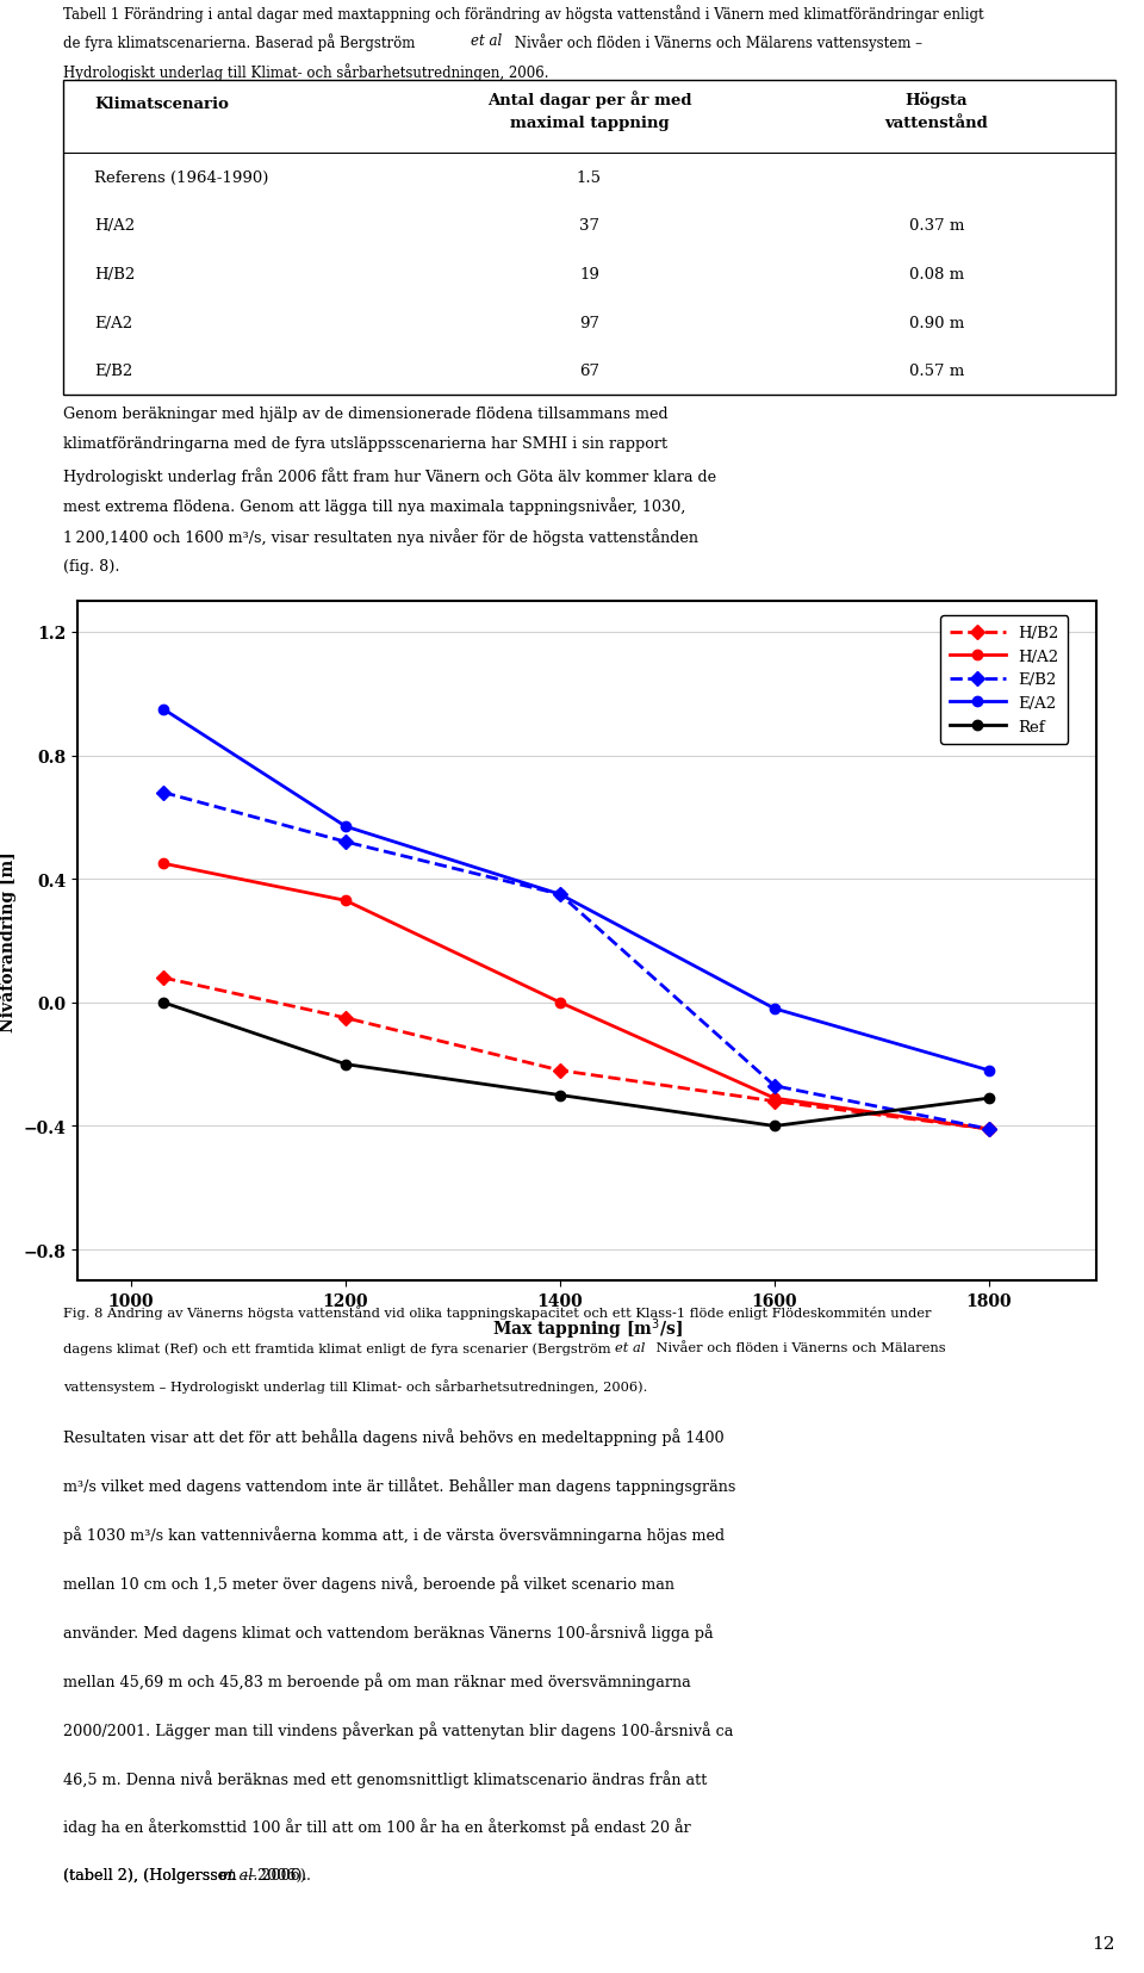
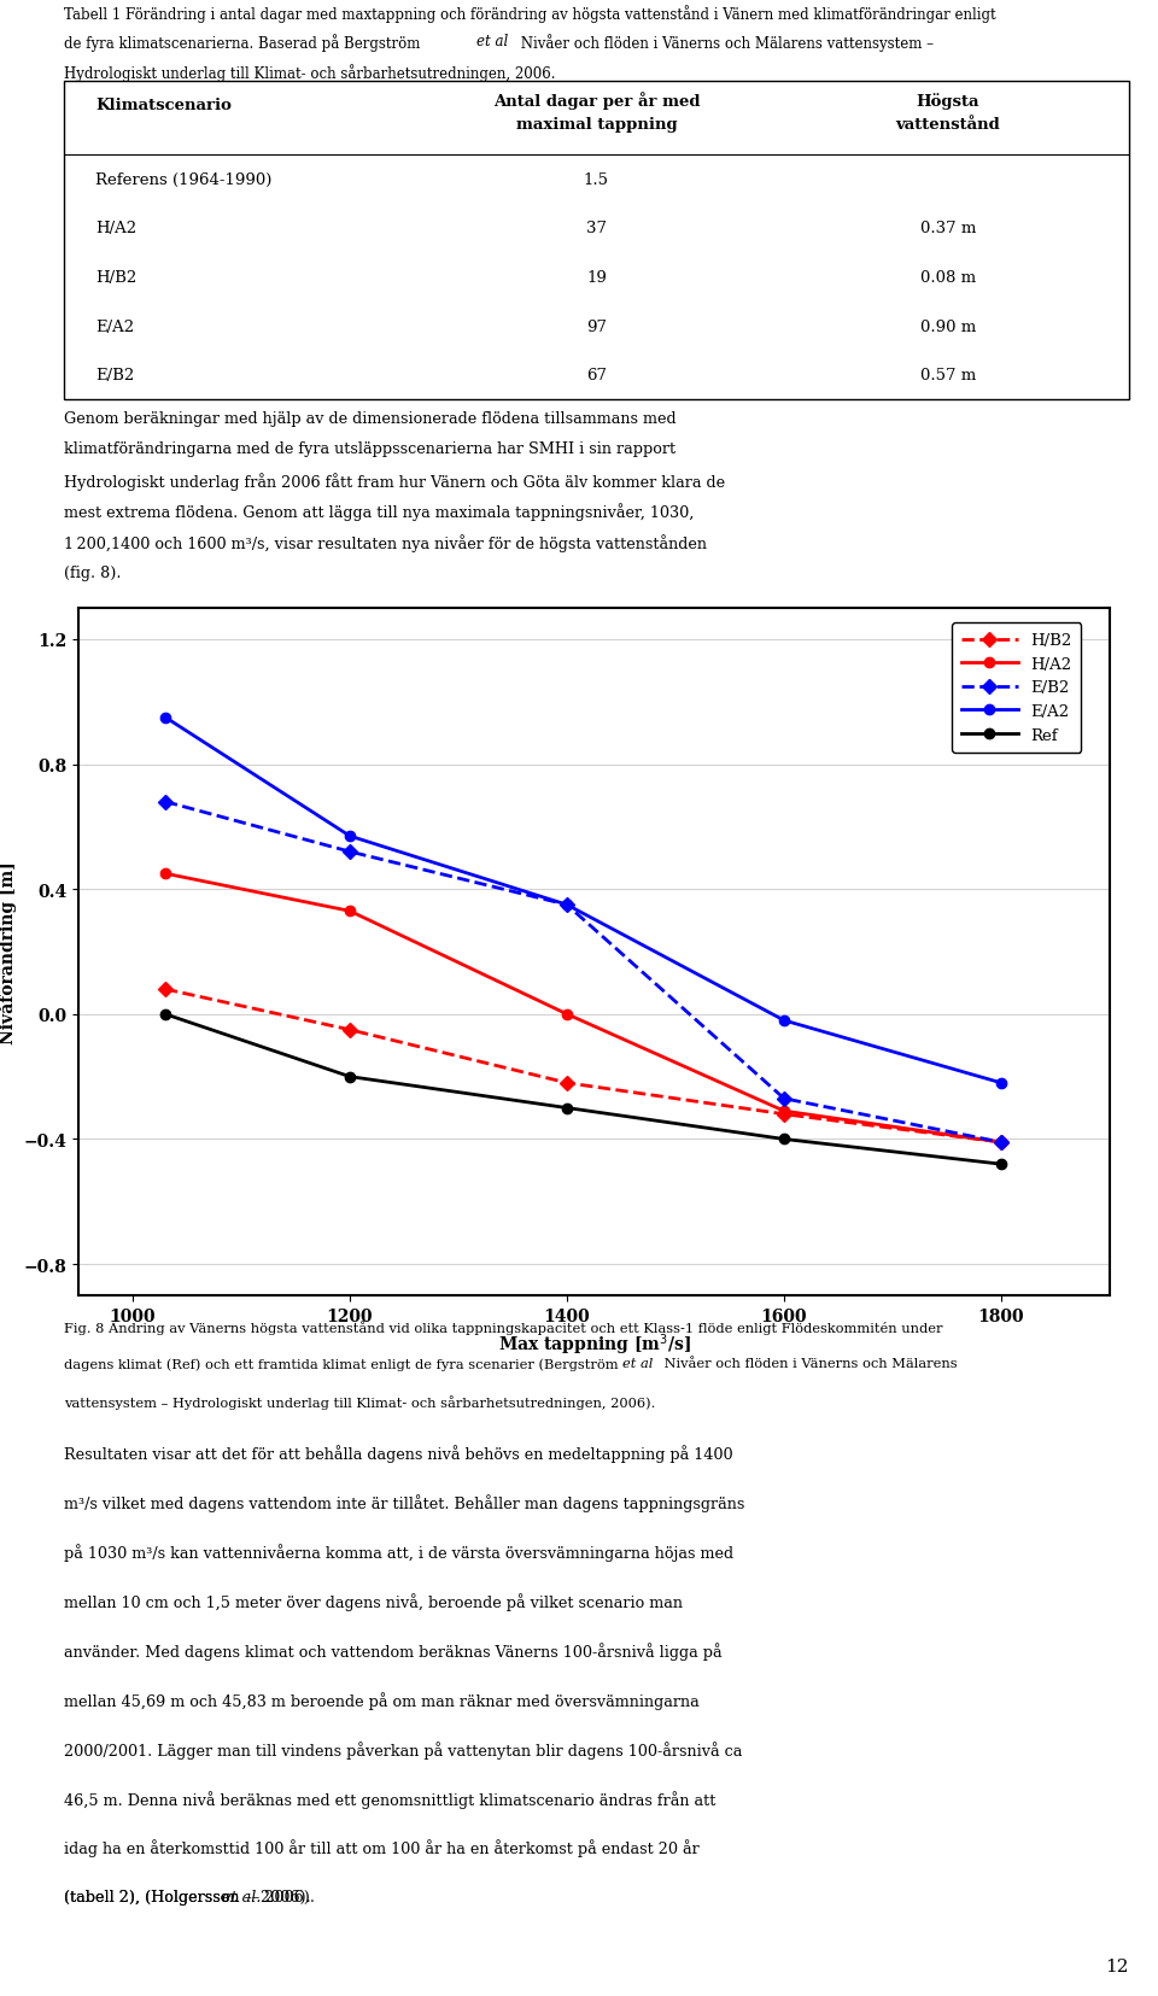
Ref/1800: -0.31 -> -0.48
